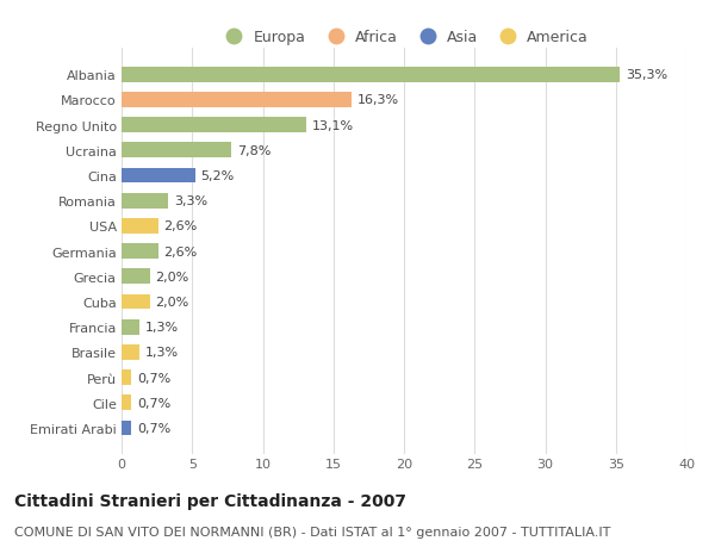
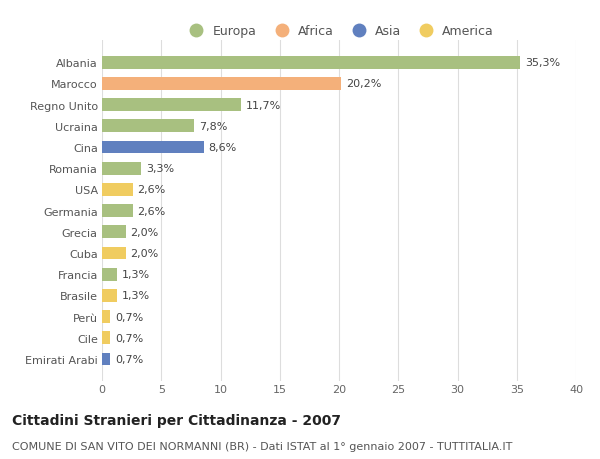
Marocco: 16,3% -> 20,2%
Regno Unito: 13,1% -> 11,7%
Cina: 5,2% -> 8,6%
